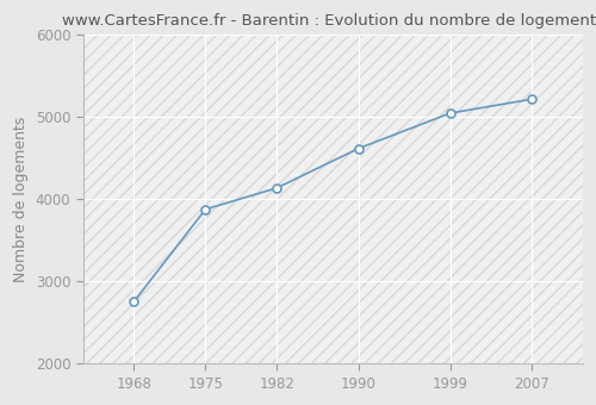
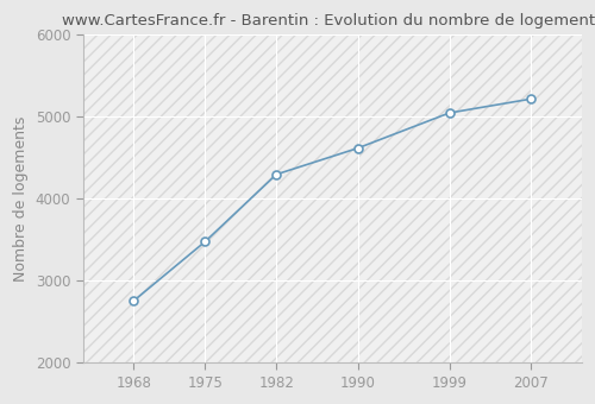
1975: 3880 -> 3480
1982: 4140 -> 4300
